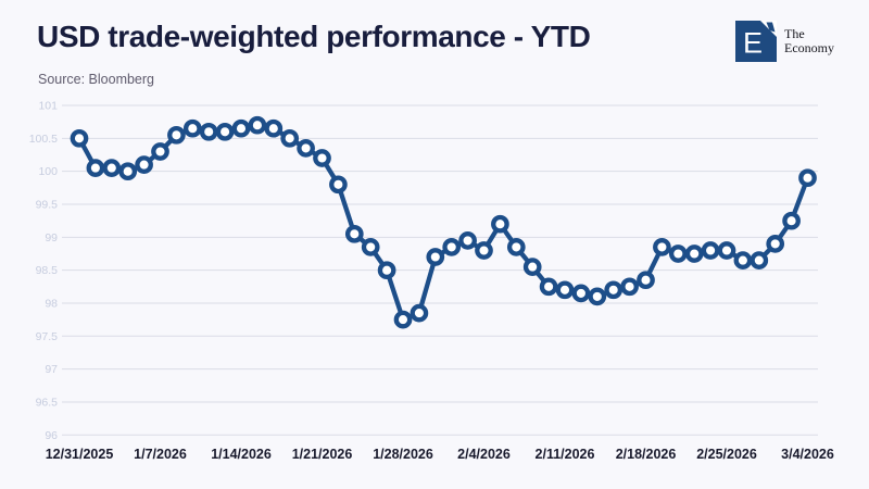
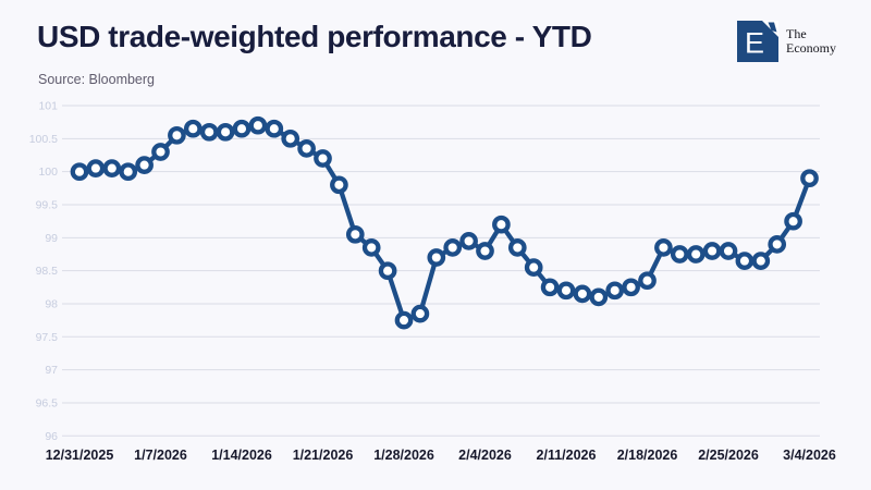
12/31/2025: 100.5 -> 100.0
